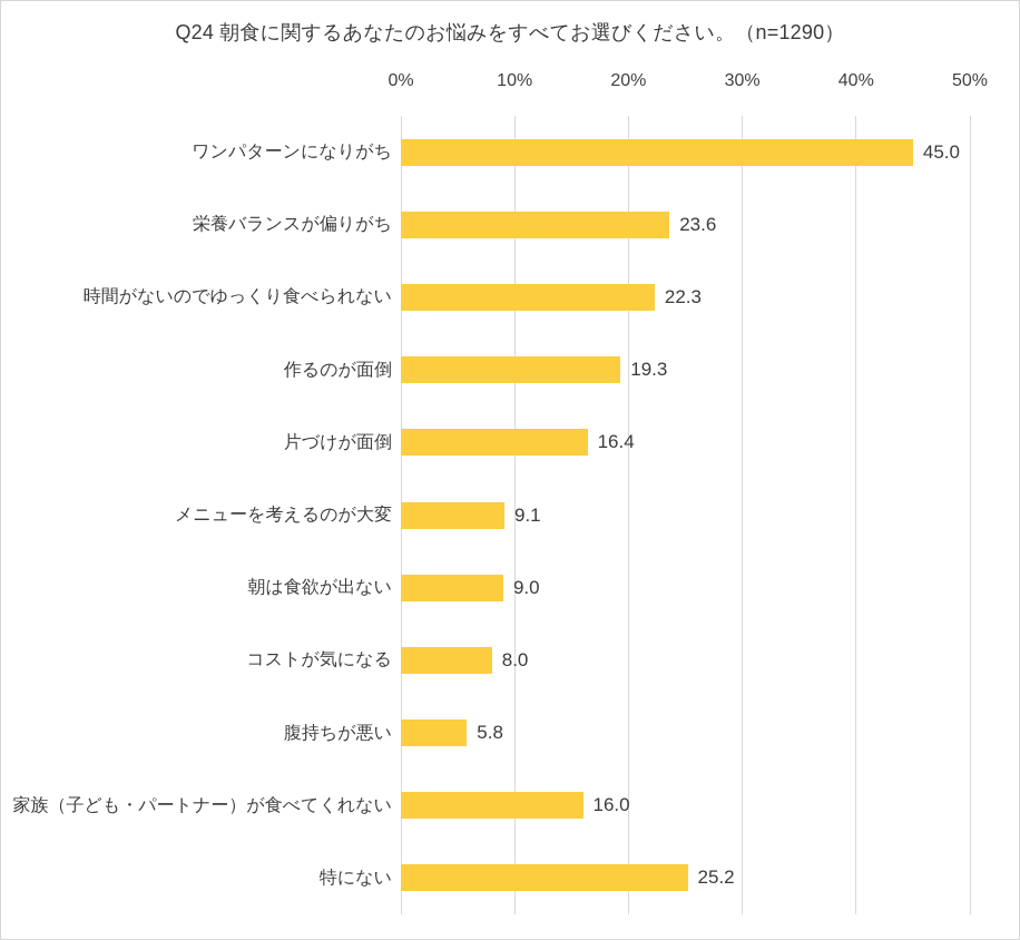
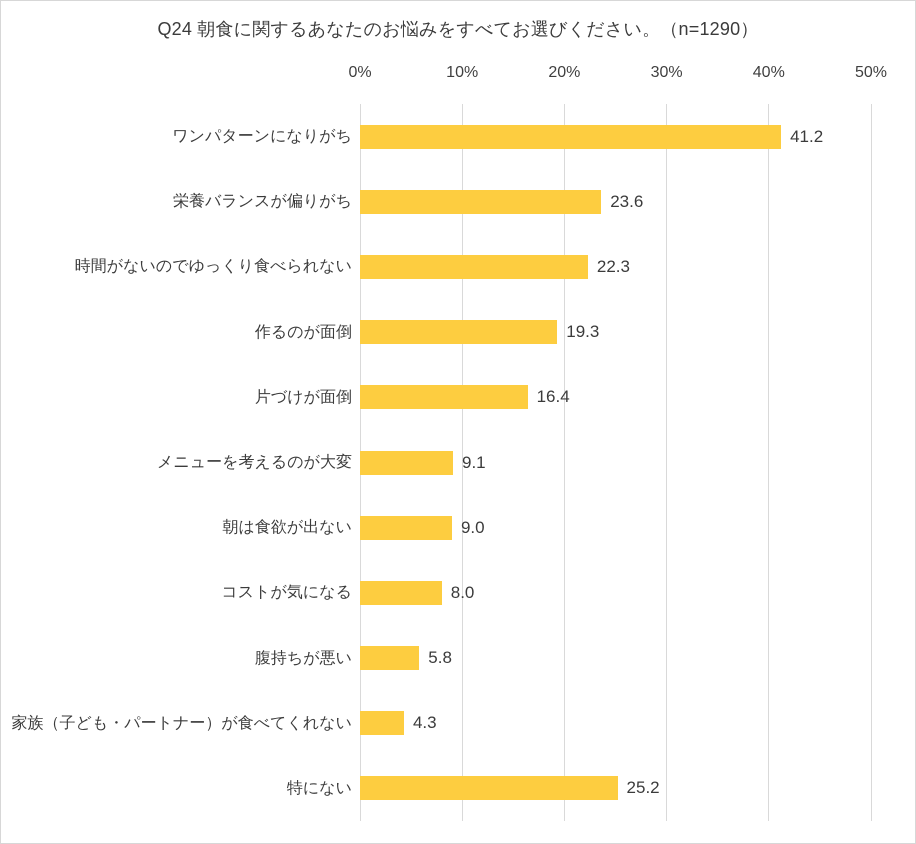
ワンパターンになりがち: 45.0 -> 41.2
家族（子ども・パートナー）が食べてくれない: 16.0 -> 4.3
